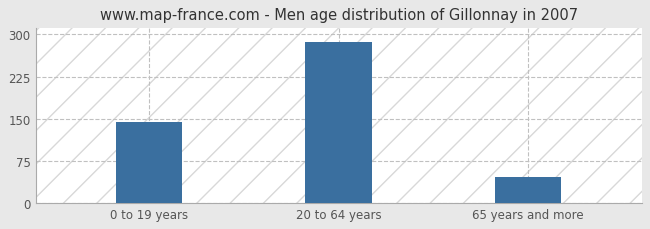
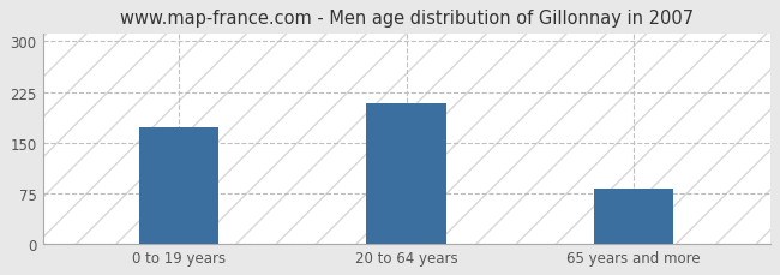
0 to 19 years: 144 -> 172
20 to 64 years: 287 -> 208
65 years and more: 46 -> 82
